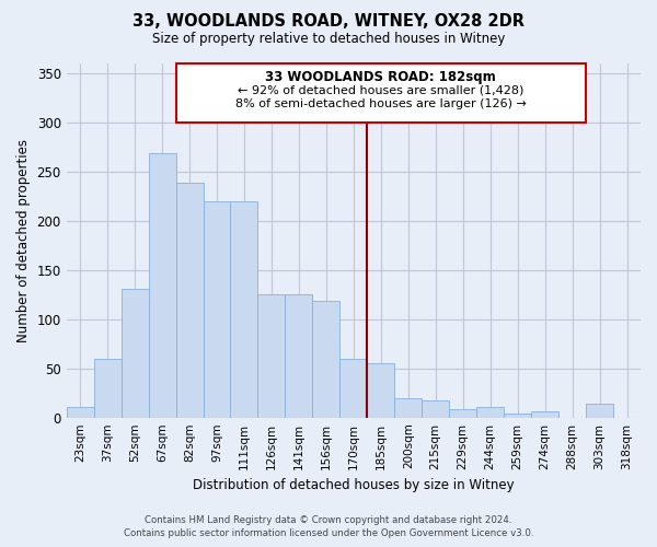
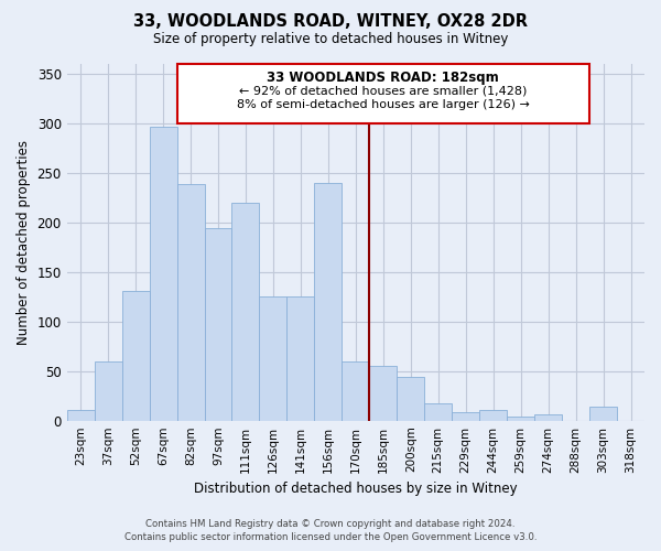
67sqm: 268 -> 296
97sqm: 220 -> 194
156sqm: 118 -> 240
200sqm: 20 -> 44
